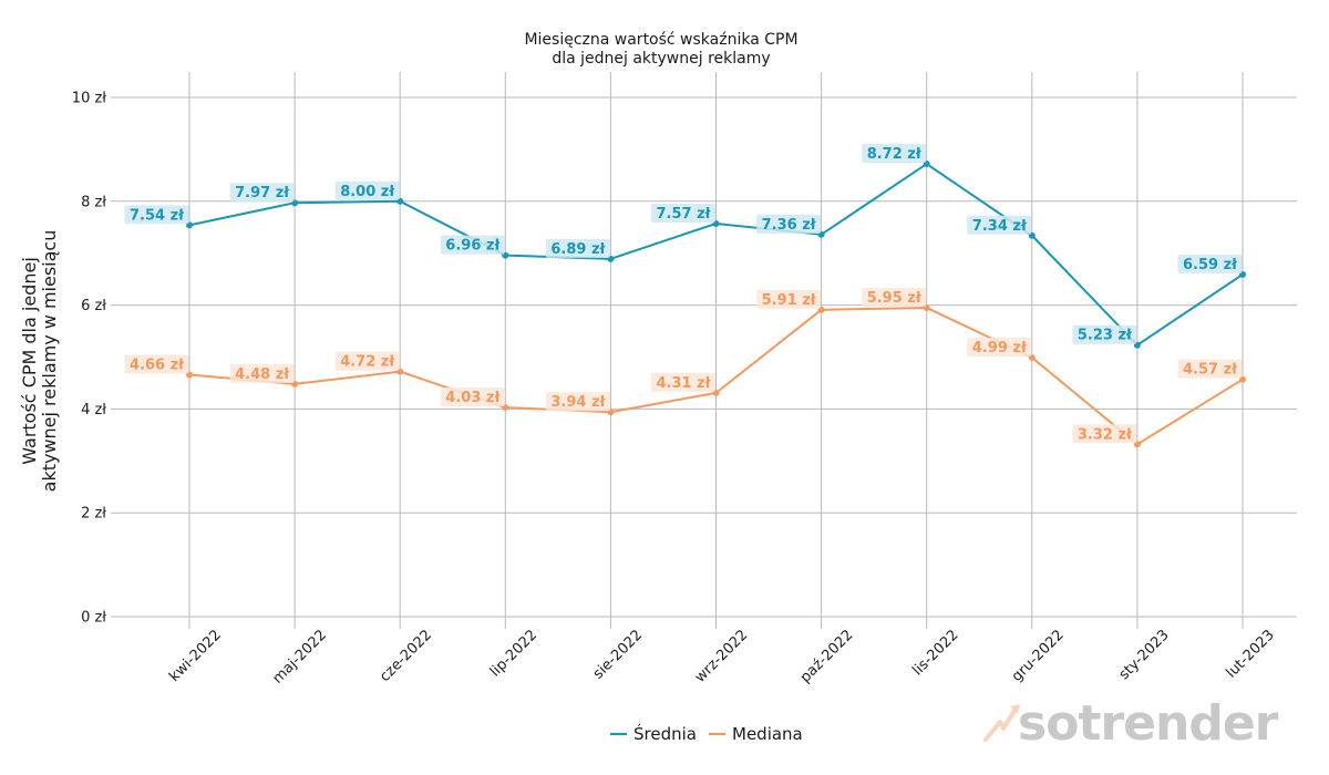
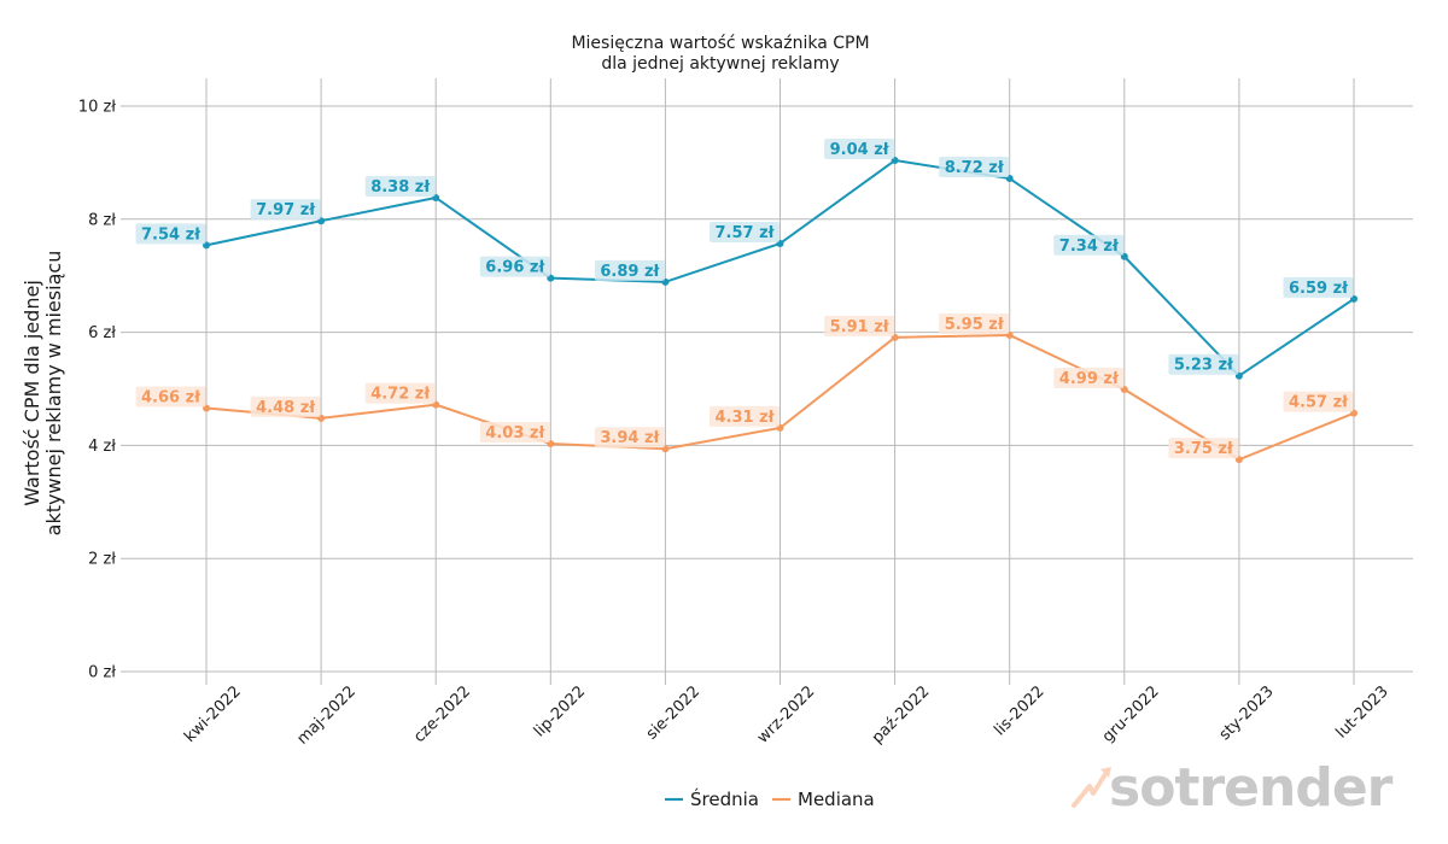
Średnia/cze-2022: 8.00 -> 8.38
Średnia/paź-2022: 7.36 -> 9.04
Mediana/sty-2023: 3.32 -> 3.75
